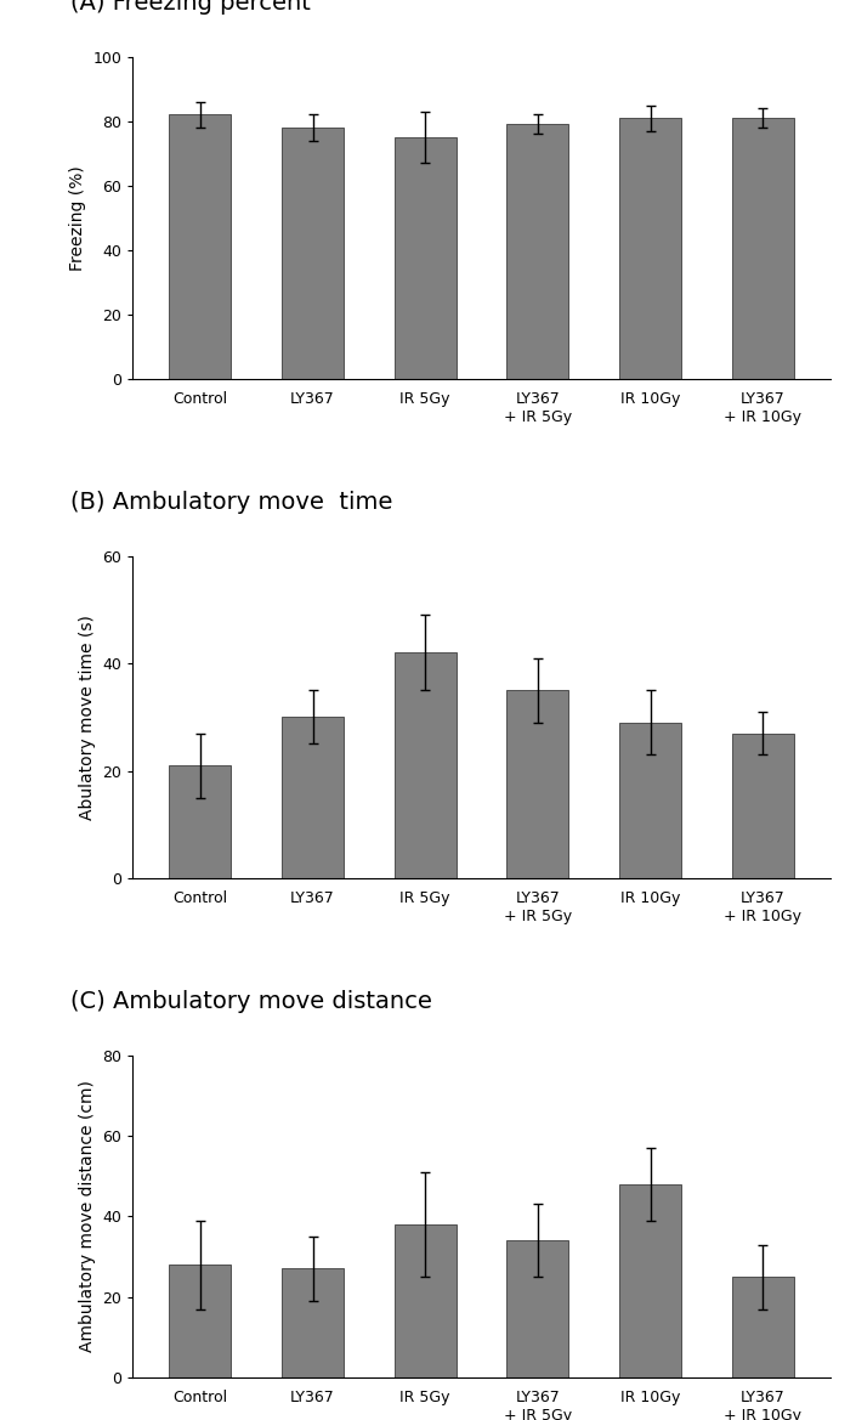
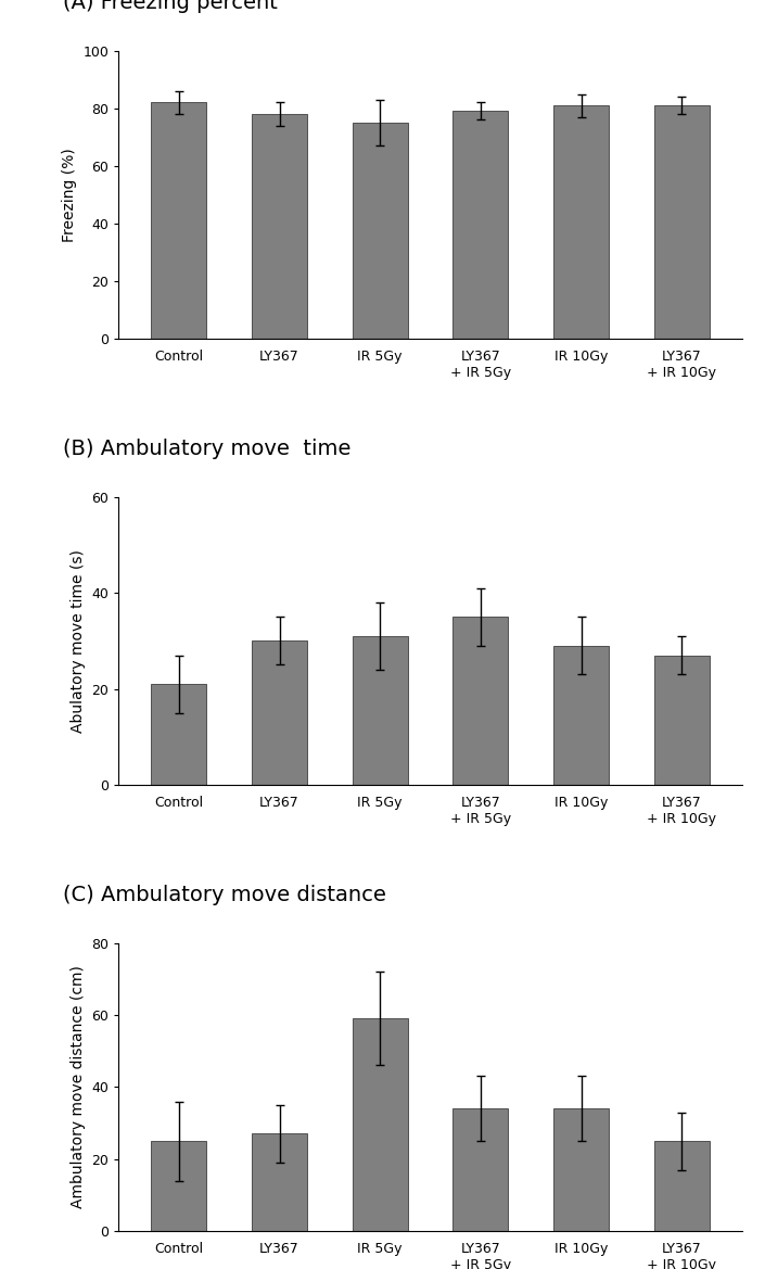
(B) Ambulatory move time/IR 5Gy: 42 -> 31
(C) Ambulatory move distance/Control: 28 -> 25
(C) Ambulatory move distance/IR 5Gy: 38 -> 59
(C) Ambulatory move distance/IR 10Gy: 48 -> 34
